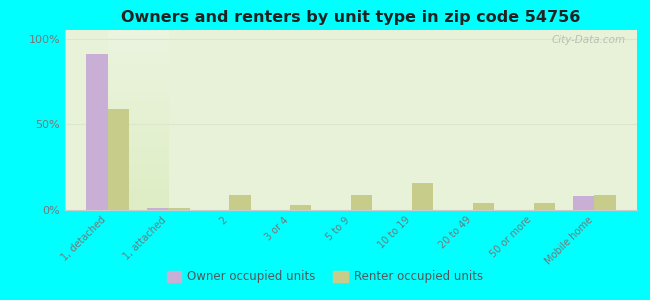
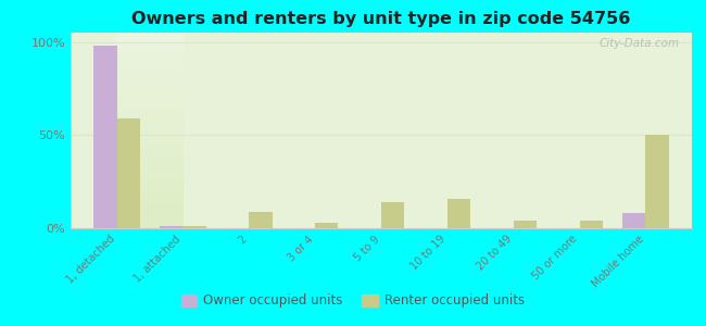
Owner occupied units/1, detached: 91% -> 98%
Renter occupied units/5 to 9: 9% -> 14%
Renter occupied units/Mobile home: 9% -> 50%
